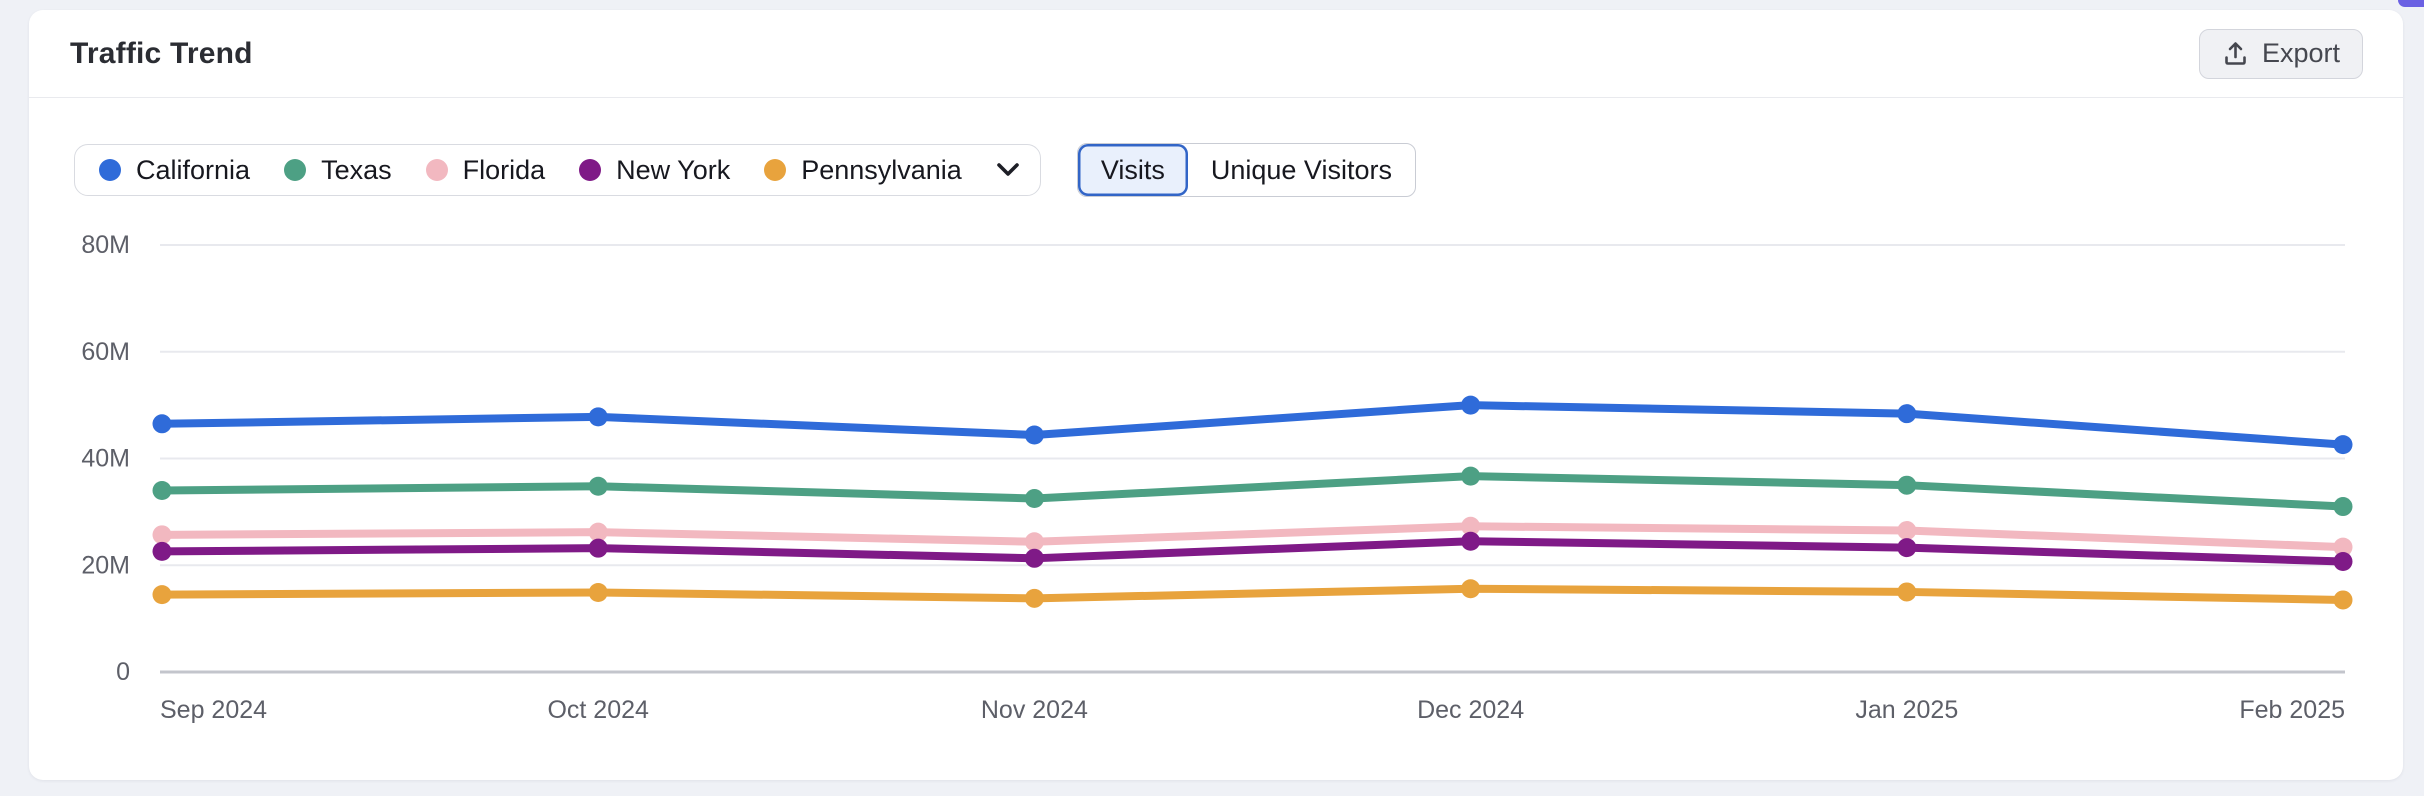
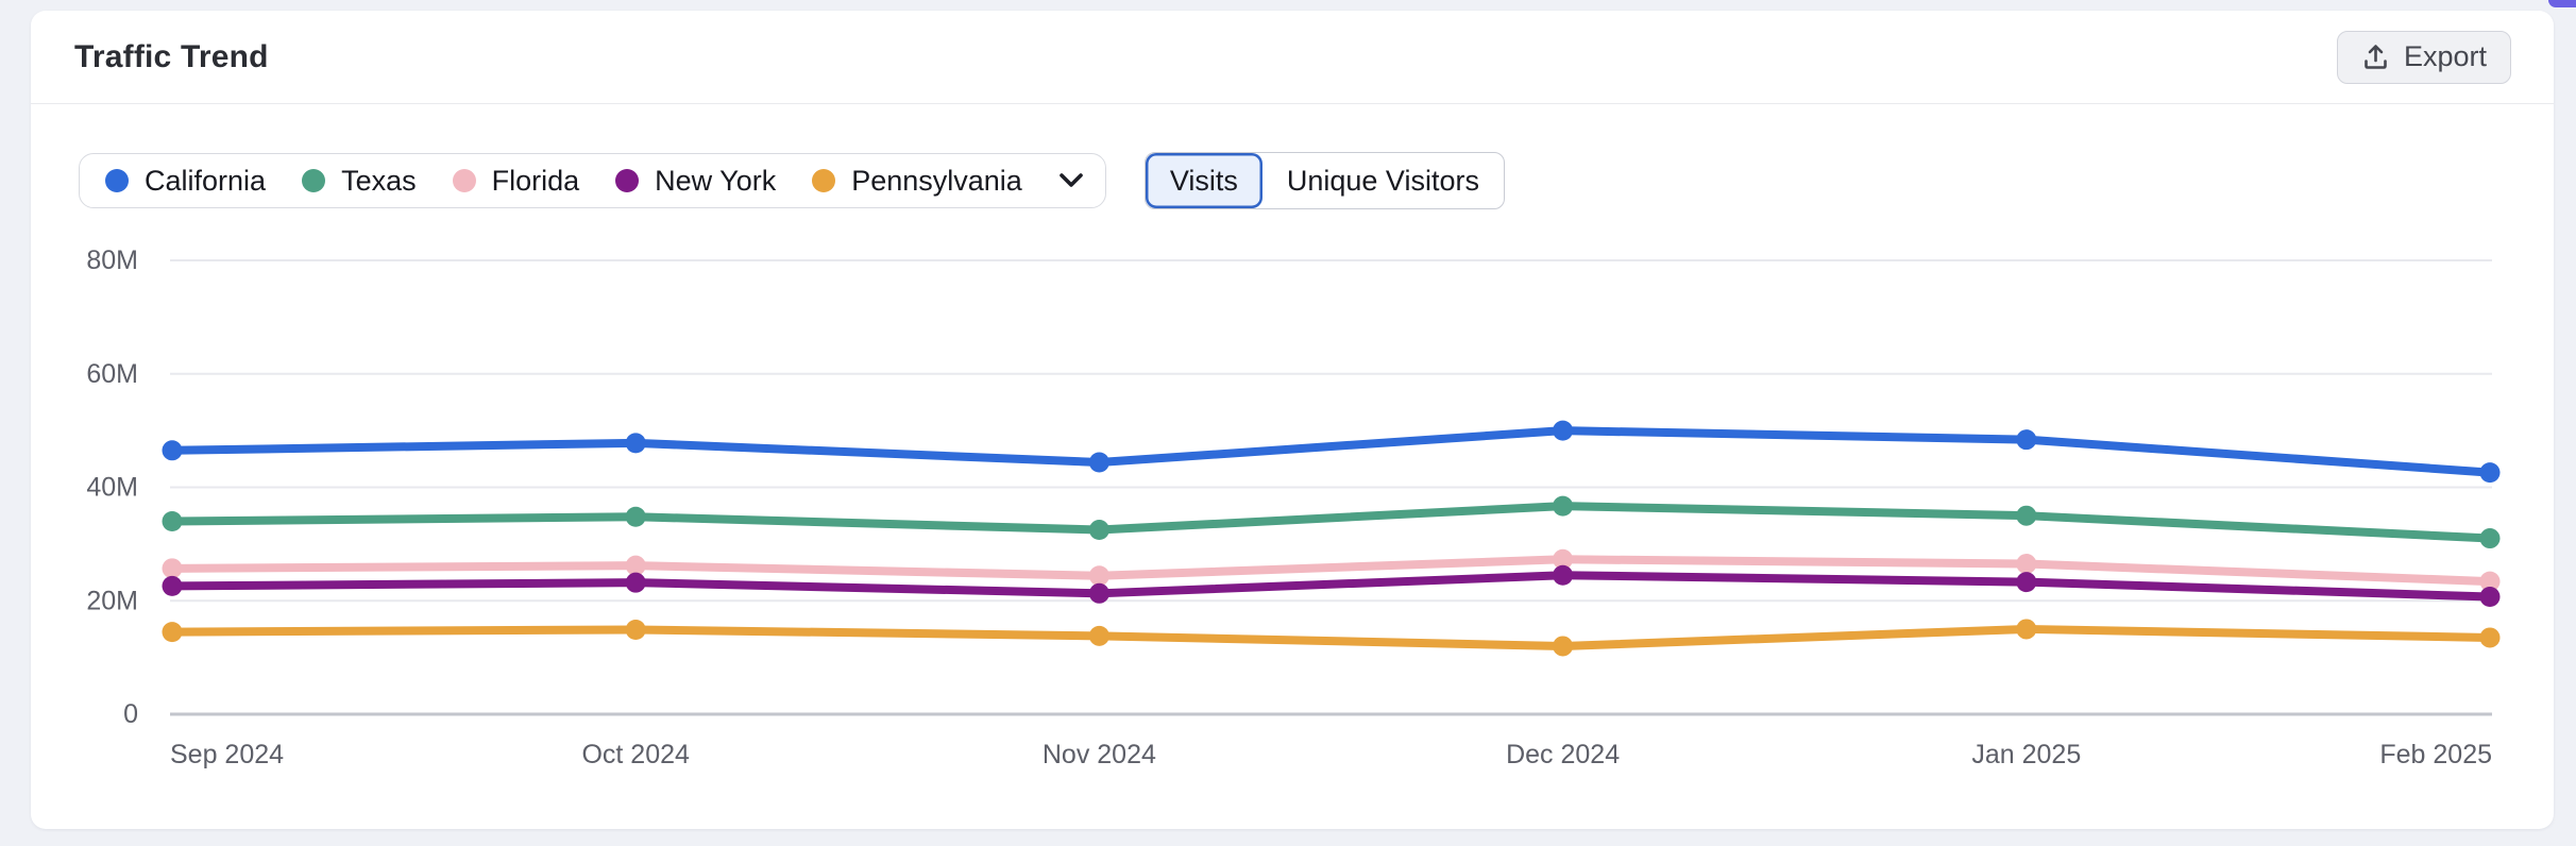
Pennsylvania/Dec 2024: 16M -> 12M
